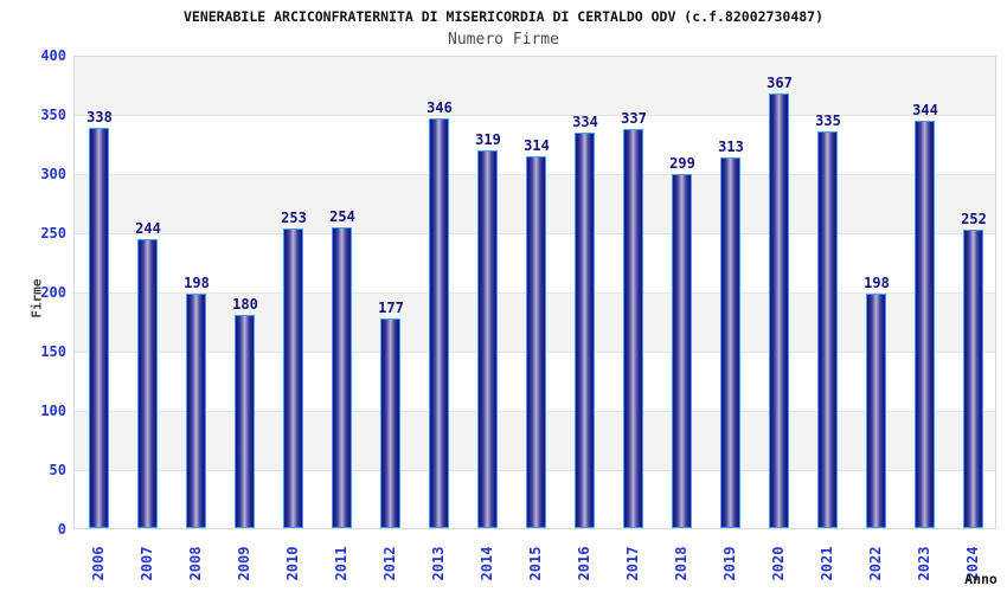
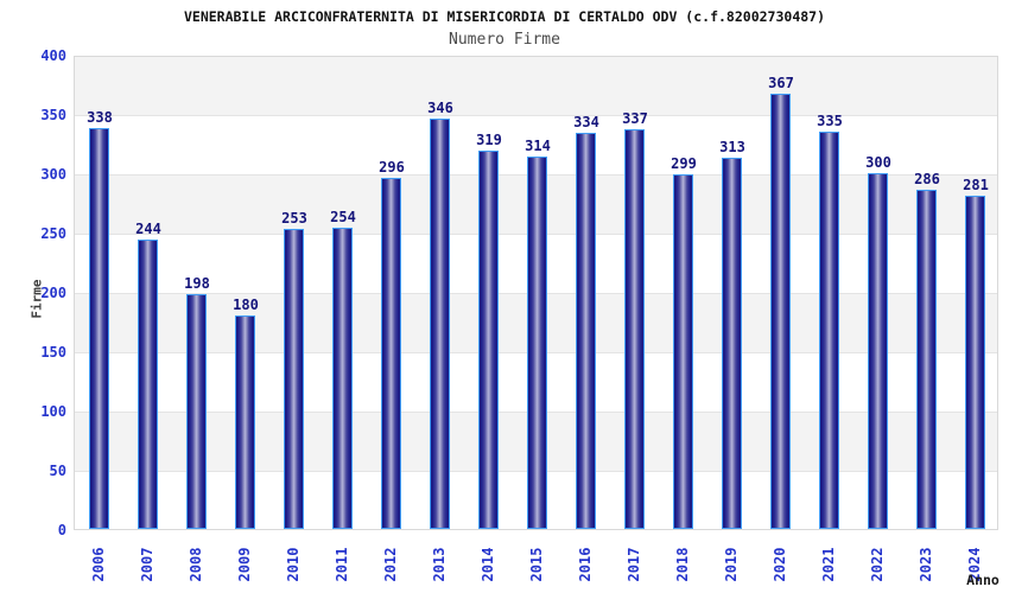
2012: 177 -> 296
2022: 198 -> 300
2023: 344 -> 286
2024: 252 -> 281
